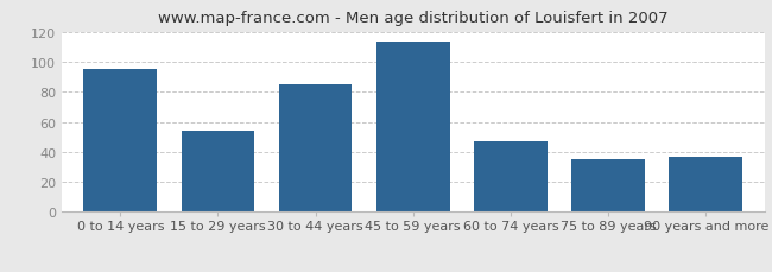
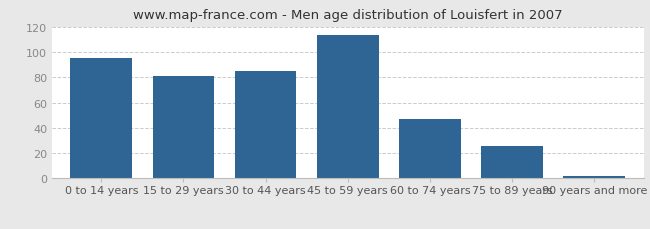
15 to 29 years: 54 -> 81
75 to 89 years: 35 -> 26
90 years and more: 37 -> 2
